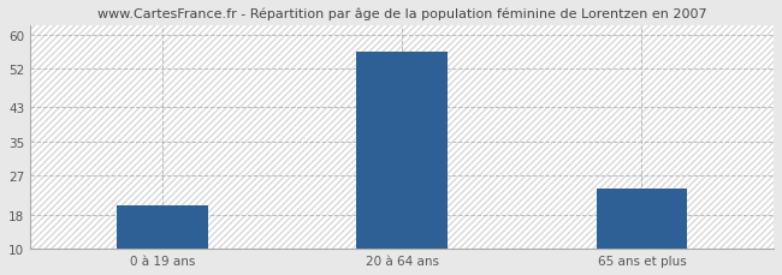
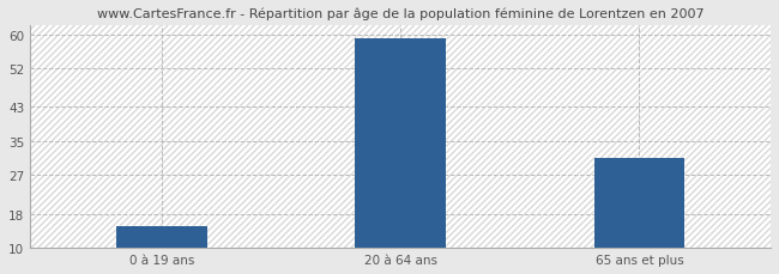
0 à 19 ans: 20 -> 15
20 à 64 ans: 56 -> 59
65 ans et plus: 24 -> 31
